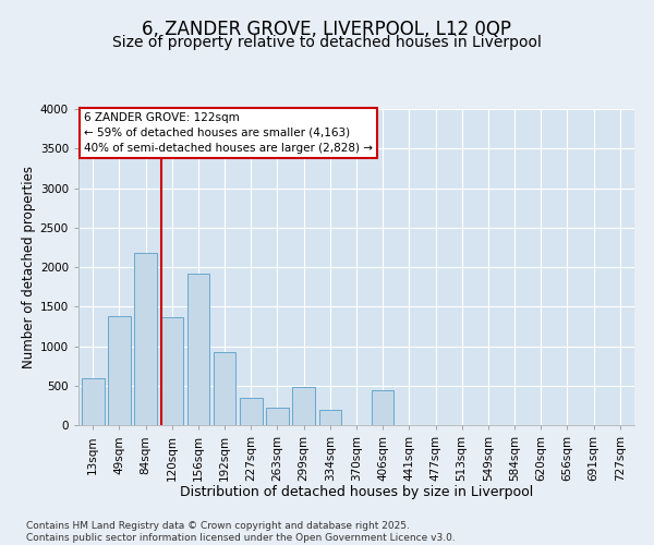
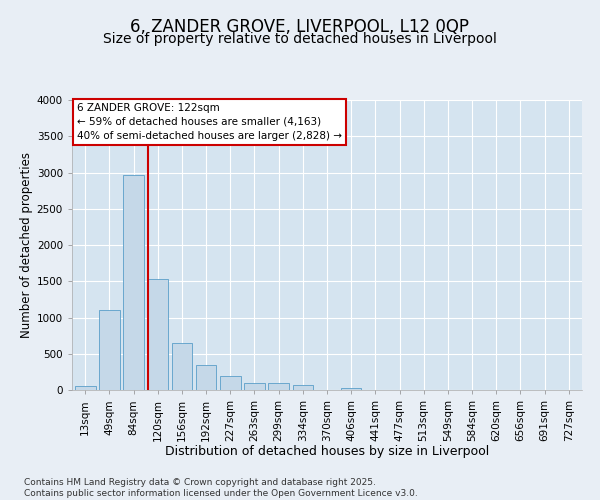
13sqm: 600 -> 50
49sqm: 1380 -> 1100
84sqm: 2180 -> 2970
120sqm: 1360 -> 1530
156sqm: 1920 -> 650
192sqm: 920 -> 340
227sqm: 340 -> 200
263sqm: 220 -> 90
299sqm: 480 -> 90
334sqm: 200 -> 60
406sqm: 440 -> 30
